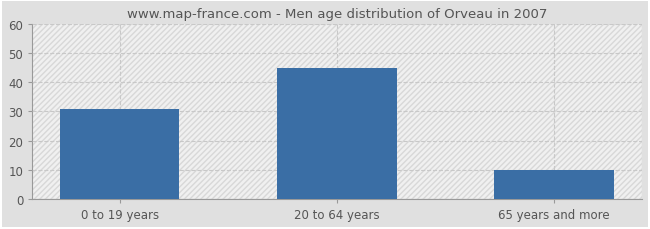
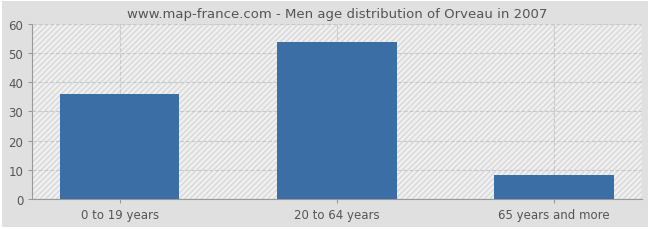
0 to 19 years: 31 -> 36
20 to 64 years: 45 -> 54
65 years and more: 10 -> 8
